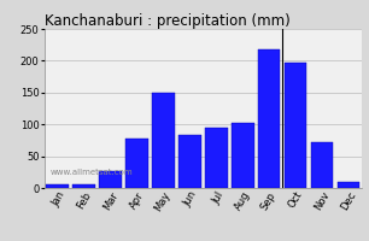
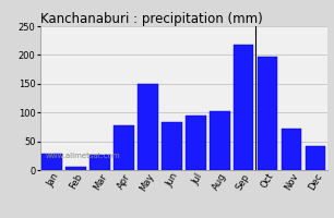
Jan: 5 -> 28
Dec: 9 -> 42
